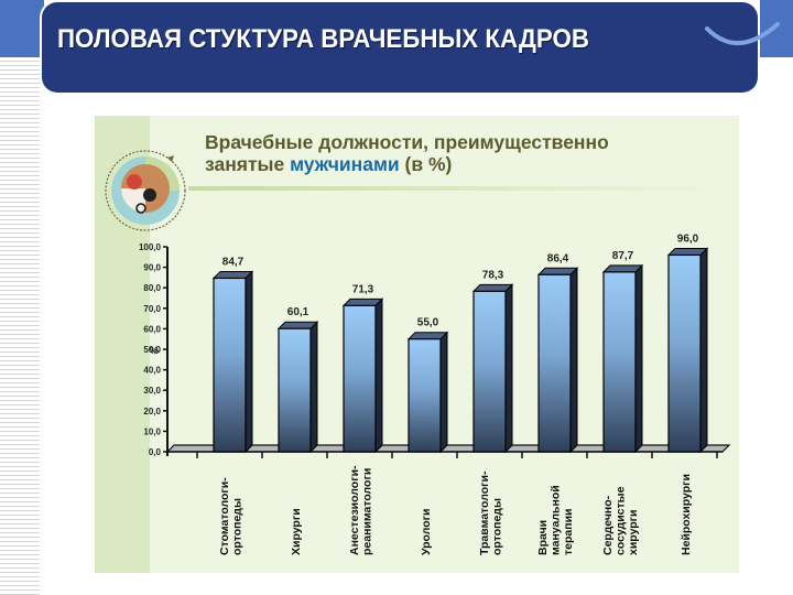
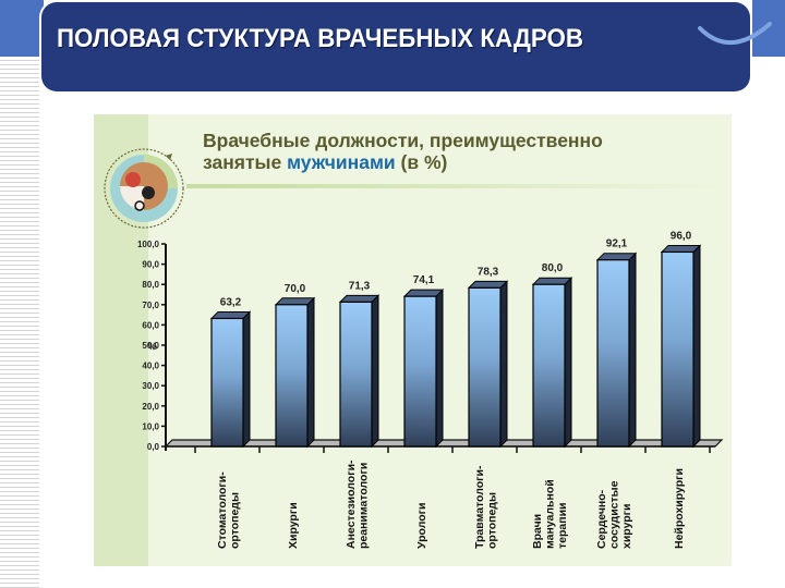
Стоматологи- ортопеды: 84,7 -> 63,2
Хирурги: 60,1 -> 70,0
Урологи: 55,0 -> 74,1
Врачи мануальной терапии: 86,4 -> 80,0
Сердечно- сосудистые хирурги: 87,7 -> 92,1
